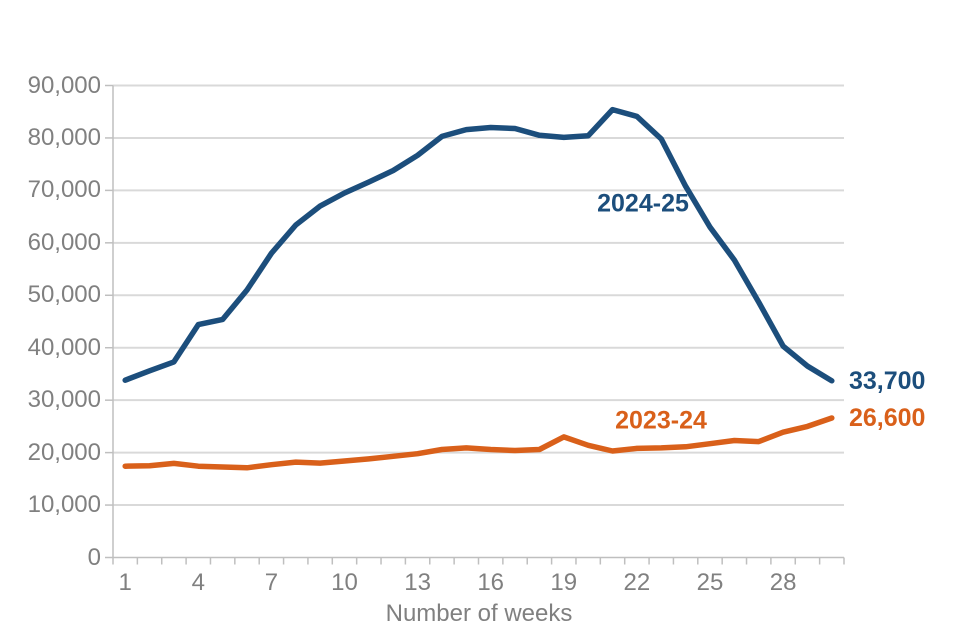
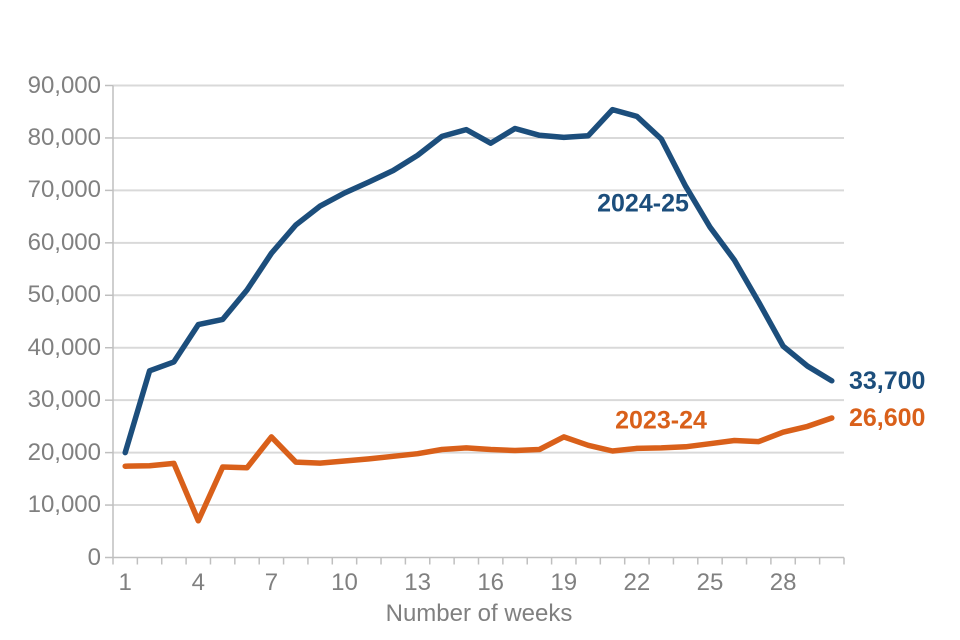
2024-25/1: 34000 -> 20000
2023-24/4: 17000 -> 7000
2023-24/7: 18000 -> 23000
2024-25/16: 82000 -> 79000
